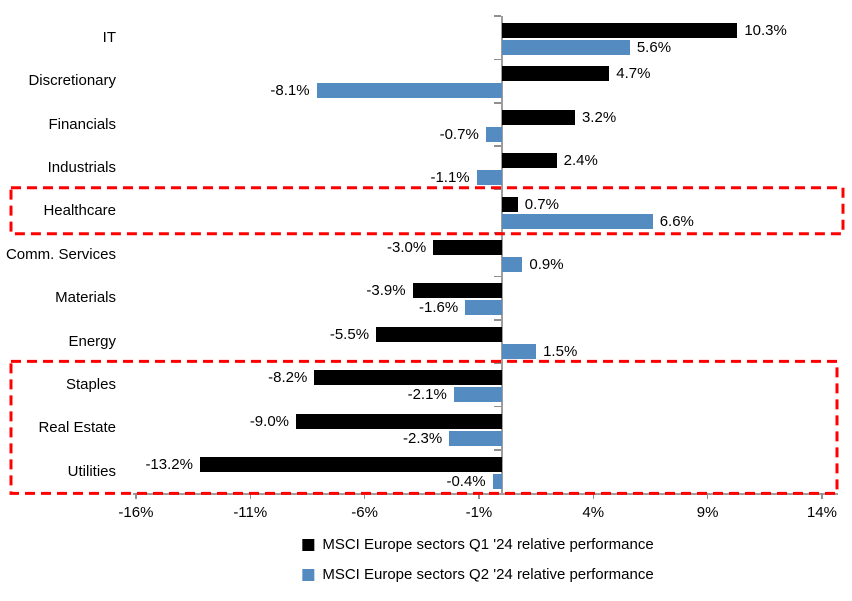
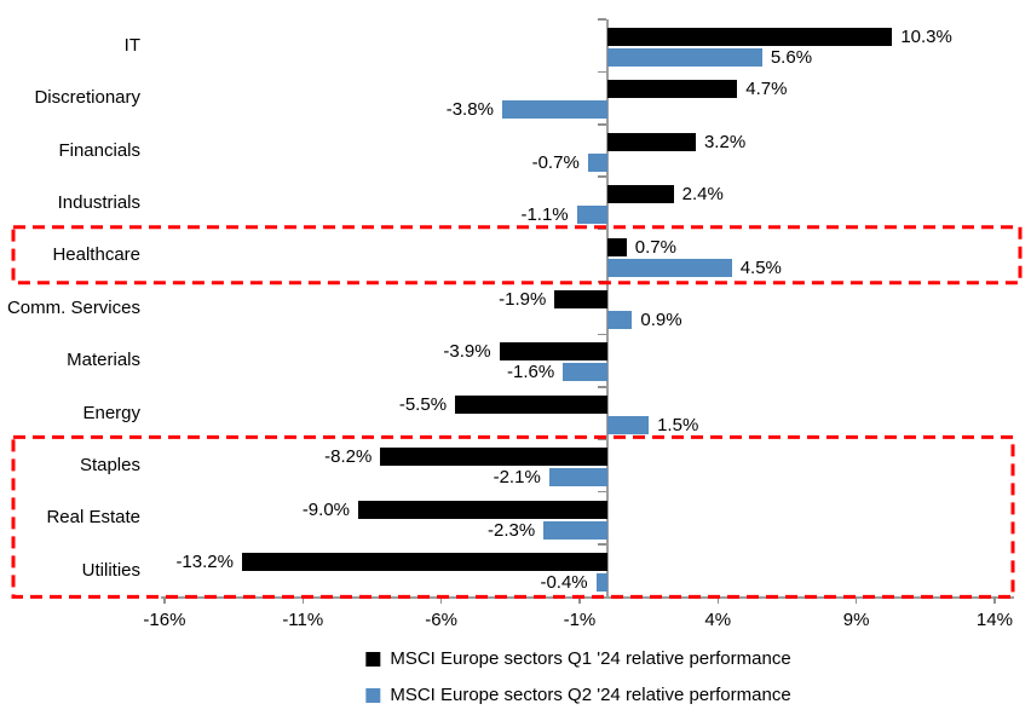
MSCI Europe sectors Q2 '24 relative performance/Discretionary: -8.1% -> -3.8%
MSCI Europe sectors Q2 '24 relative performance/Healthcare: 6.6% -> 4.5%
MSCI Europe sectors Q1 '24 relative performance/Comm. Services: -3.0% -> -1.9%
